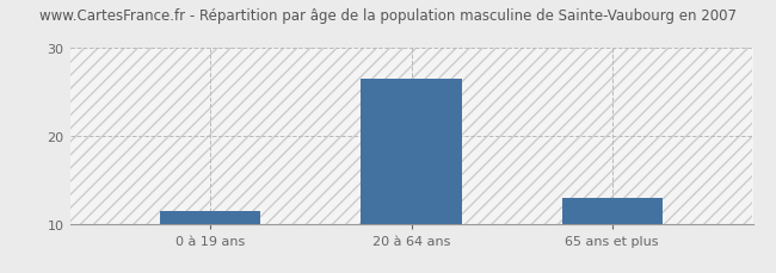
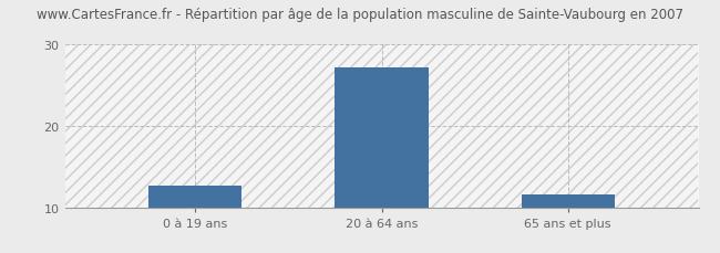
0 à 19 ans: 11.5 -> 12.6
20 à 64 ans: 26.5 -> 27.2
65 ans et plus: 13.0 -> 11.6
